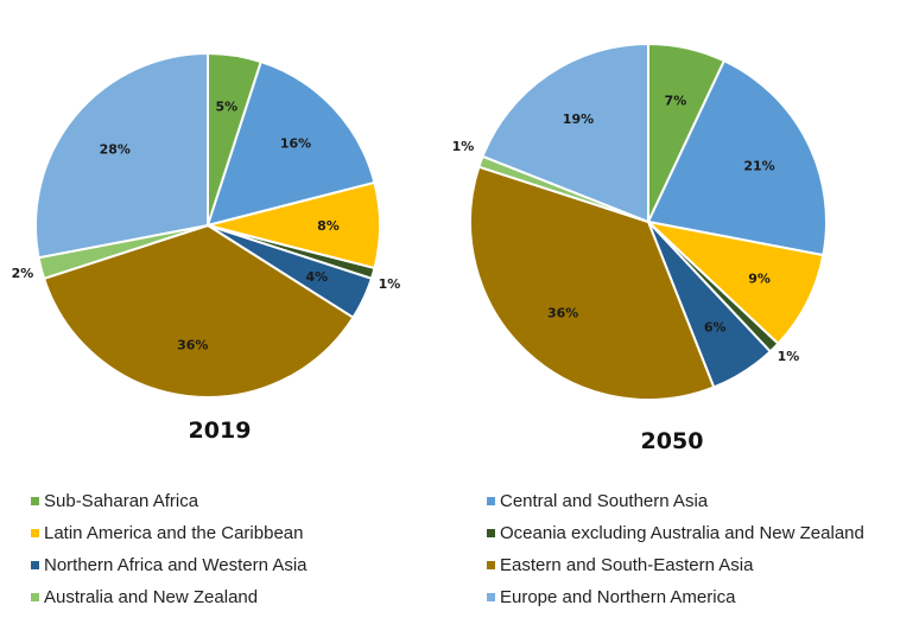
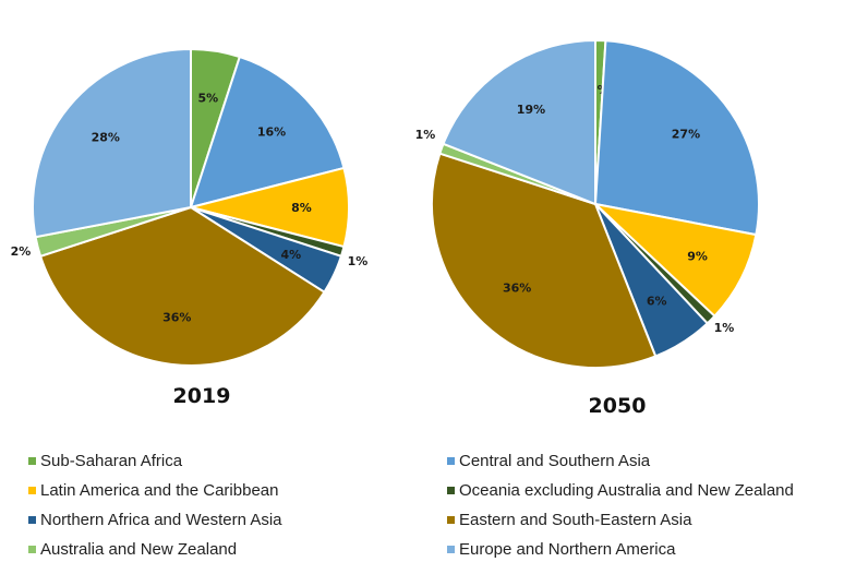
2050/Sub-Saharan Africa: 7% -> 1%
2050/Central and Southern Asia: 21% -> 27%
